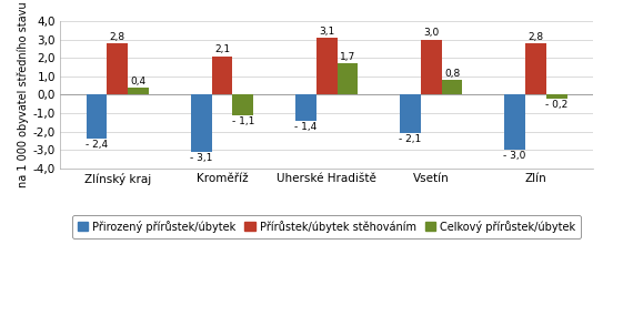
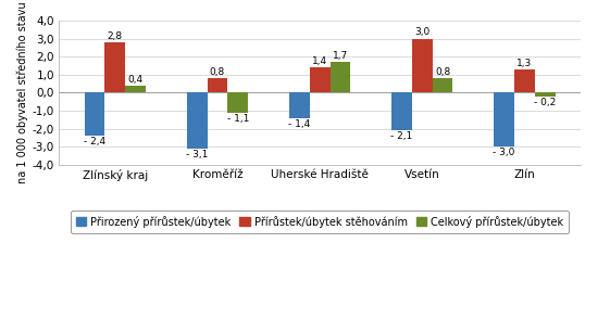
Přírůstek/úbytek stěhováním/Kroměříž: 2,1 -> 0,8
Přírůstek/úbytek stěhováním/Uherské Hradiště: 3,1 -> 1,4
Přírůstek/úbytek stěhováním/Zlín: 2,8 -> 1,3
